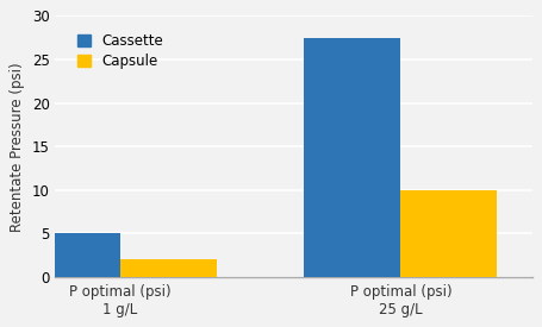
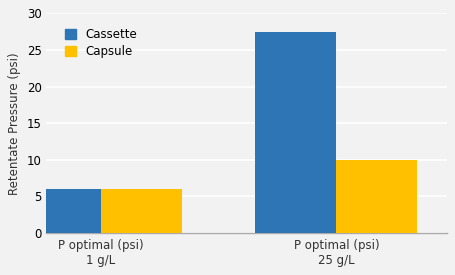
Cassette/P optimal (psi) 1 g/L: 5.0 -> 6.0
Capsule/P optimal (psi) 1 g/L: 2 -> 6
